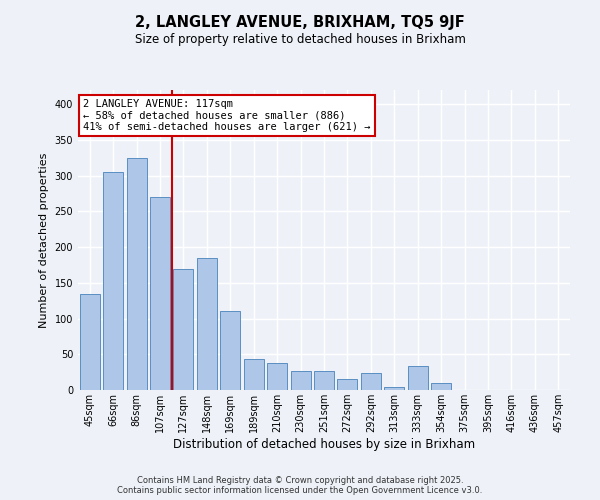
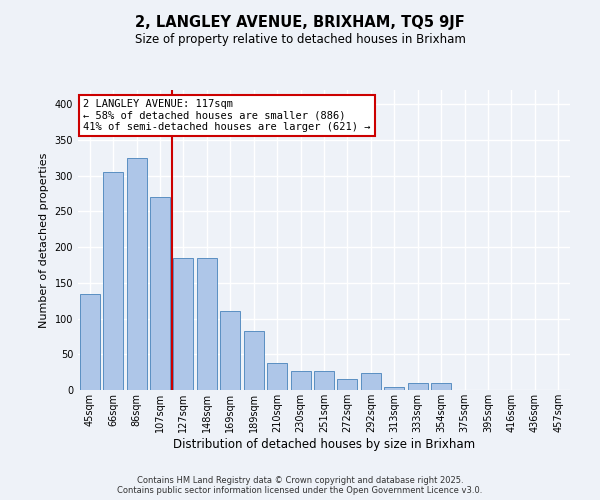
127sqm: 170 -> 185
189sqm: 44 -> 83
333sqm: 34 -> 10
